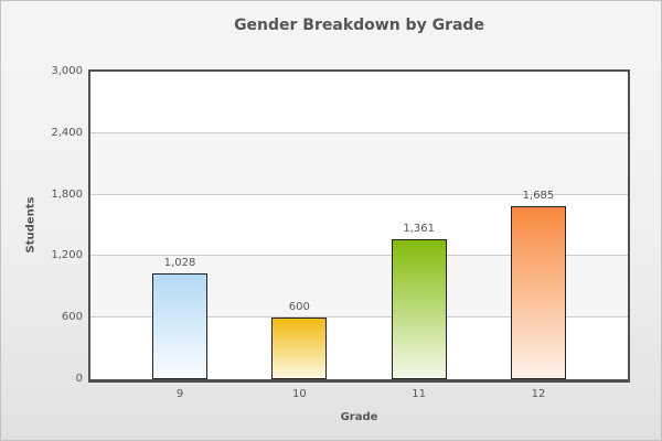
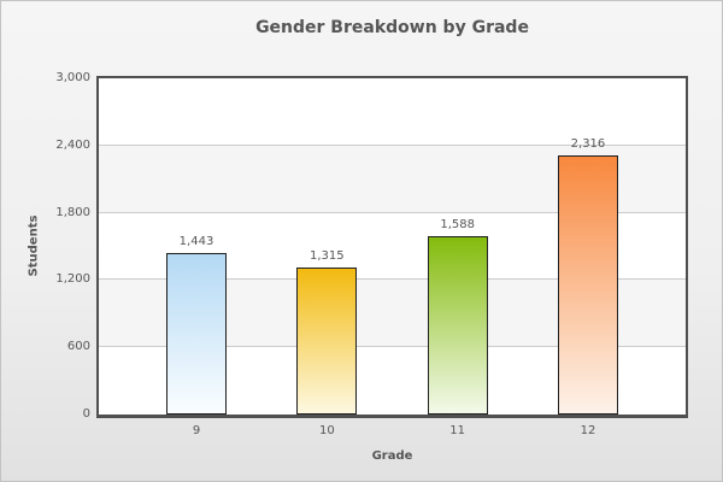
9: 1,028 -> 1,443
10: 600 -> 1,315
11: 1,361 -> 1,588
12: 1,685 -> 2,316
